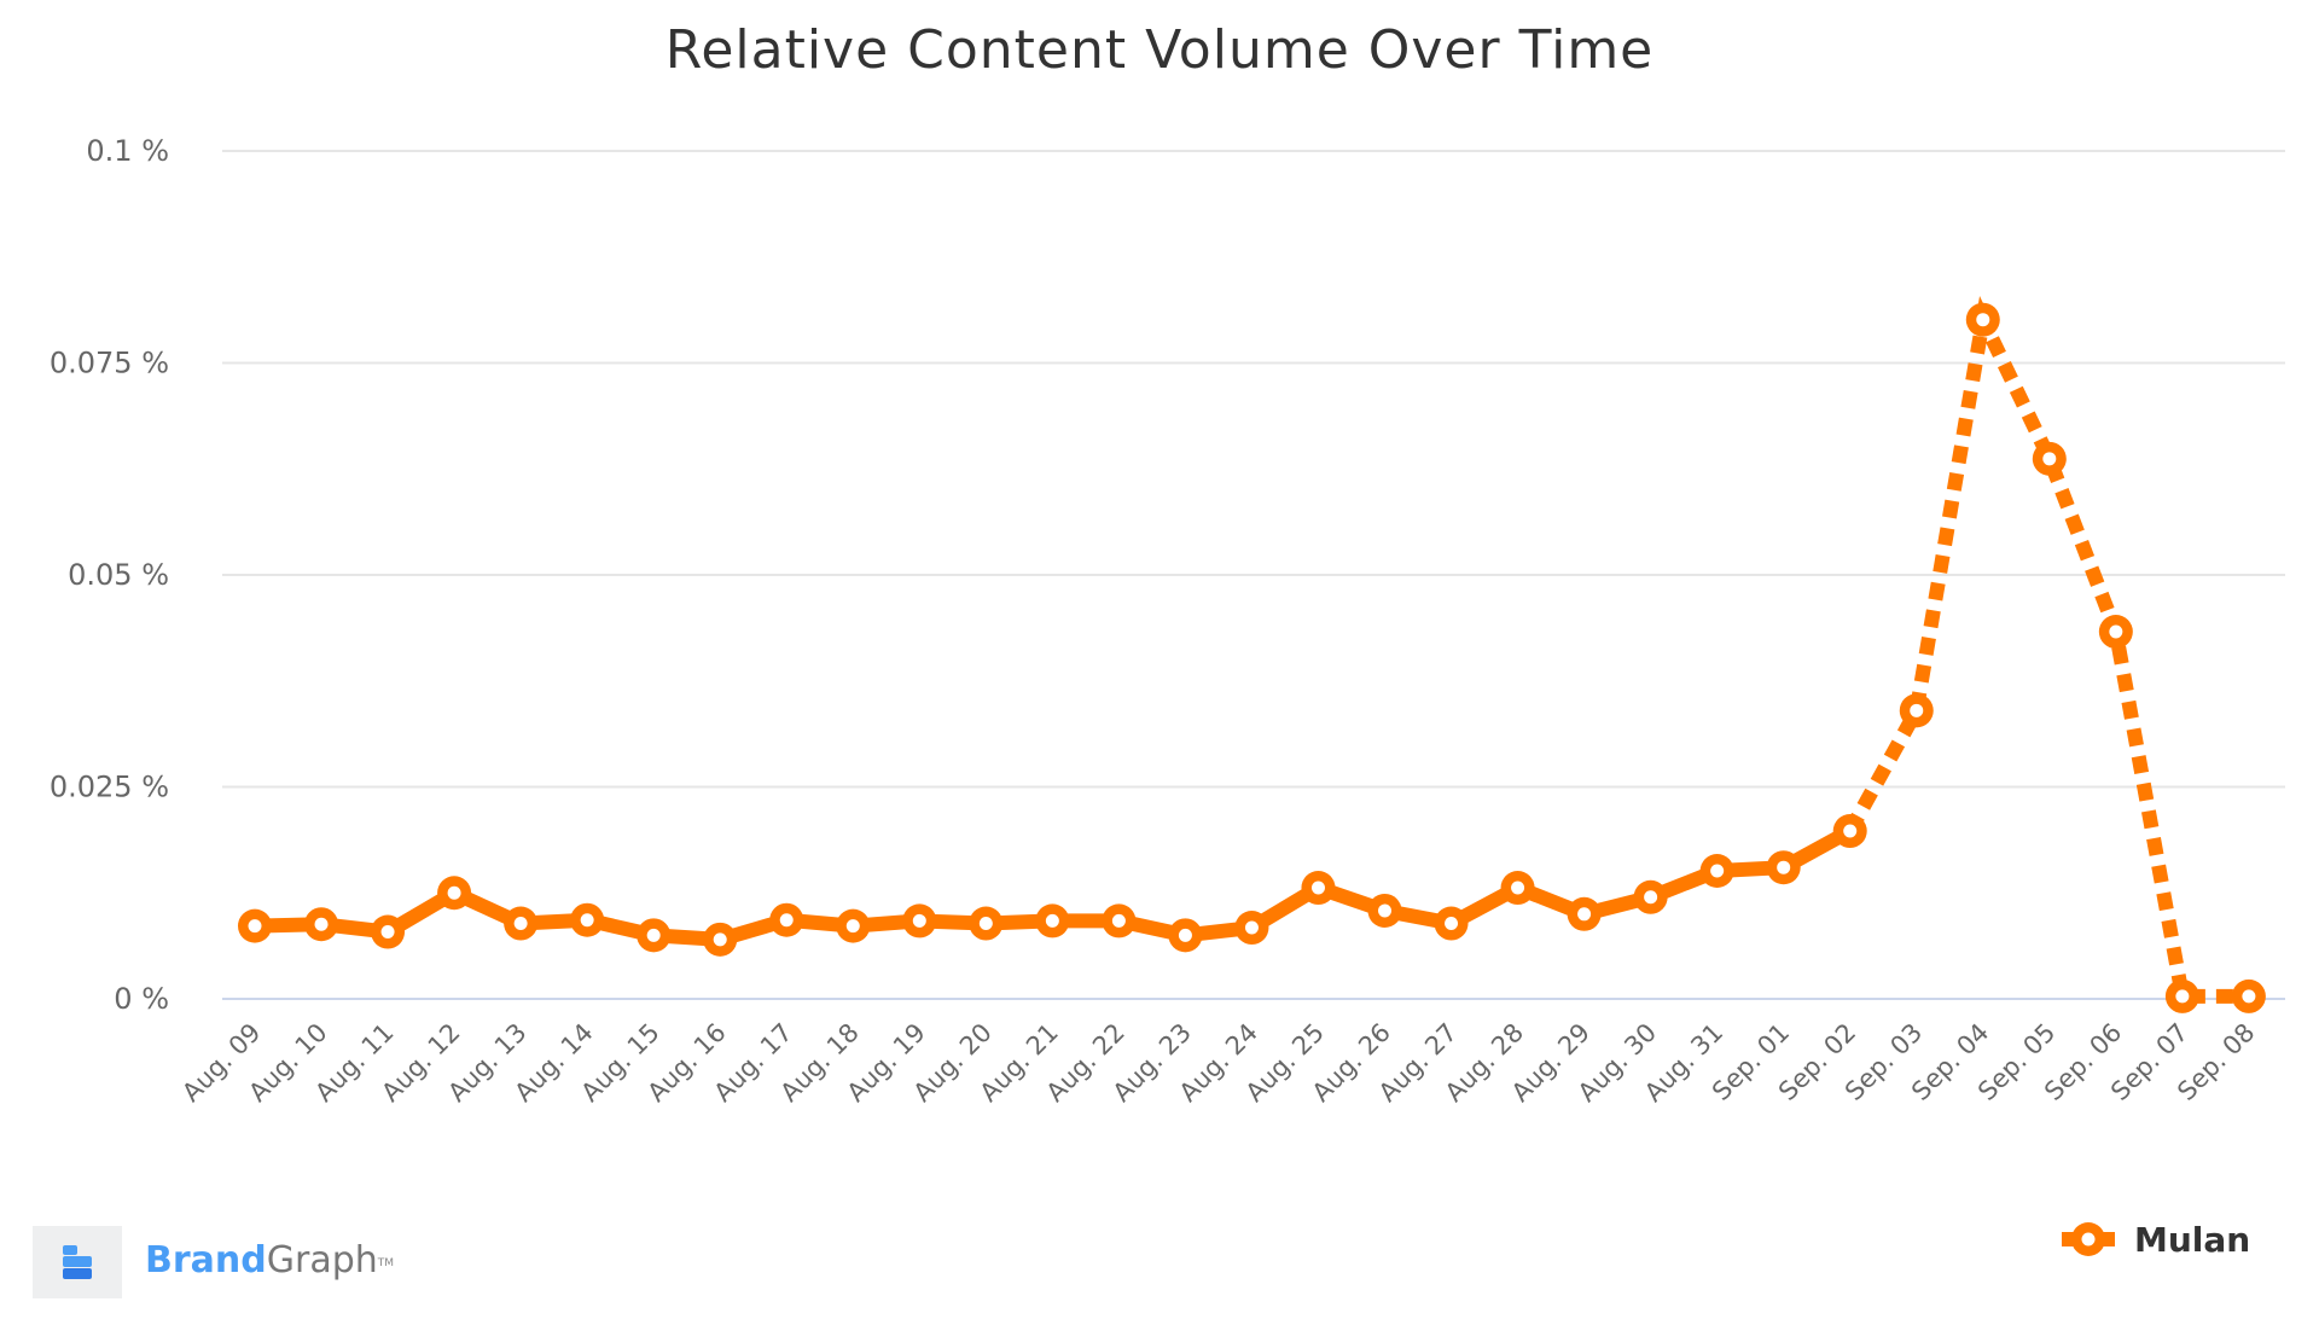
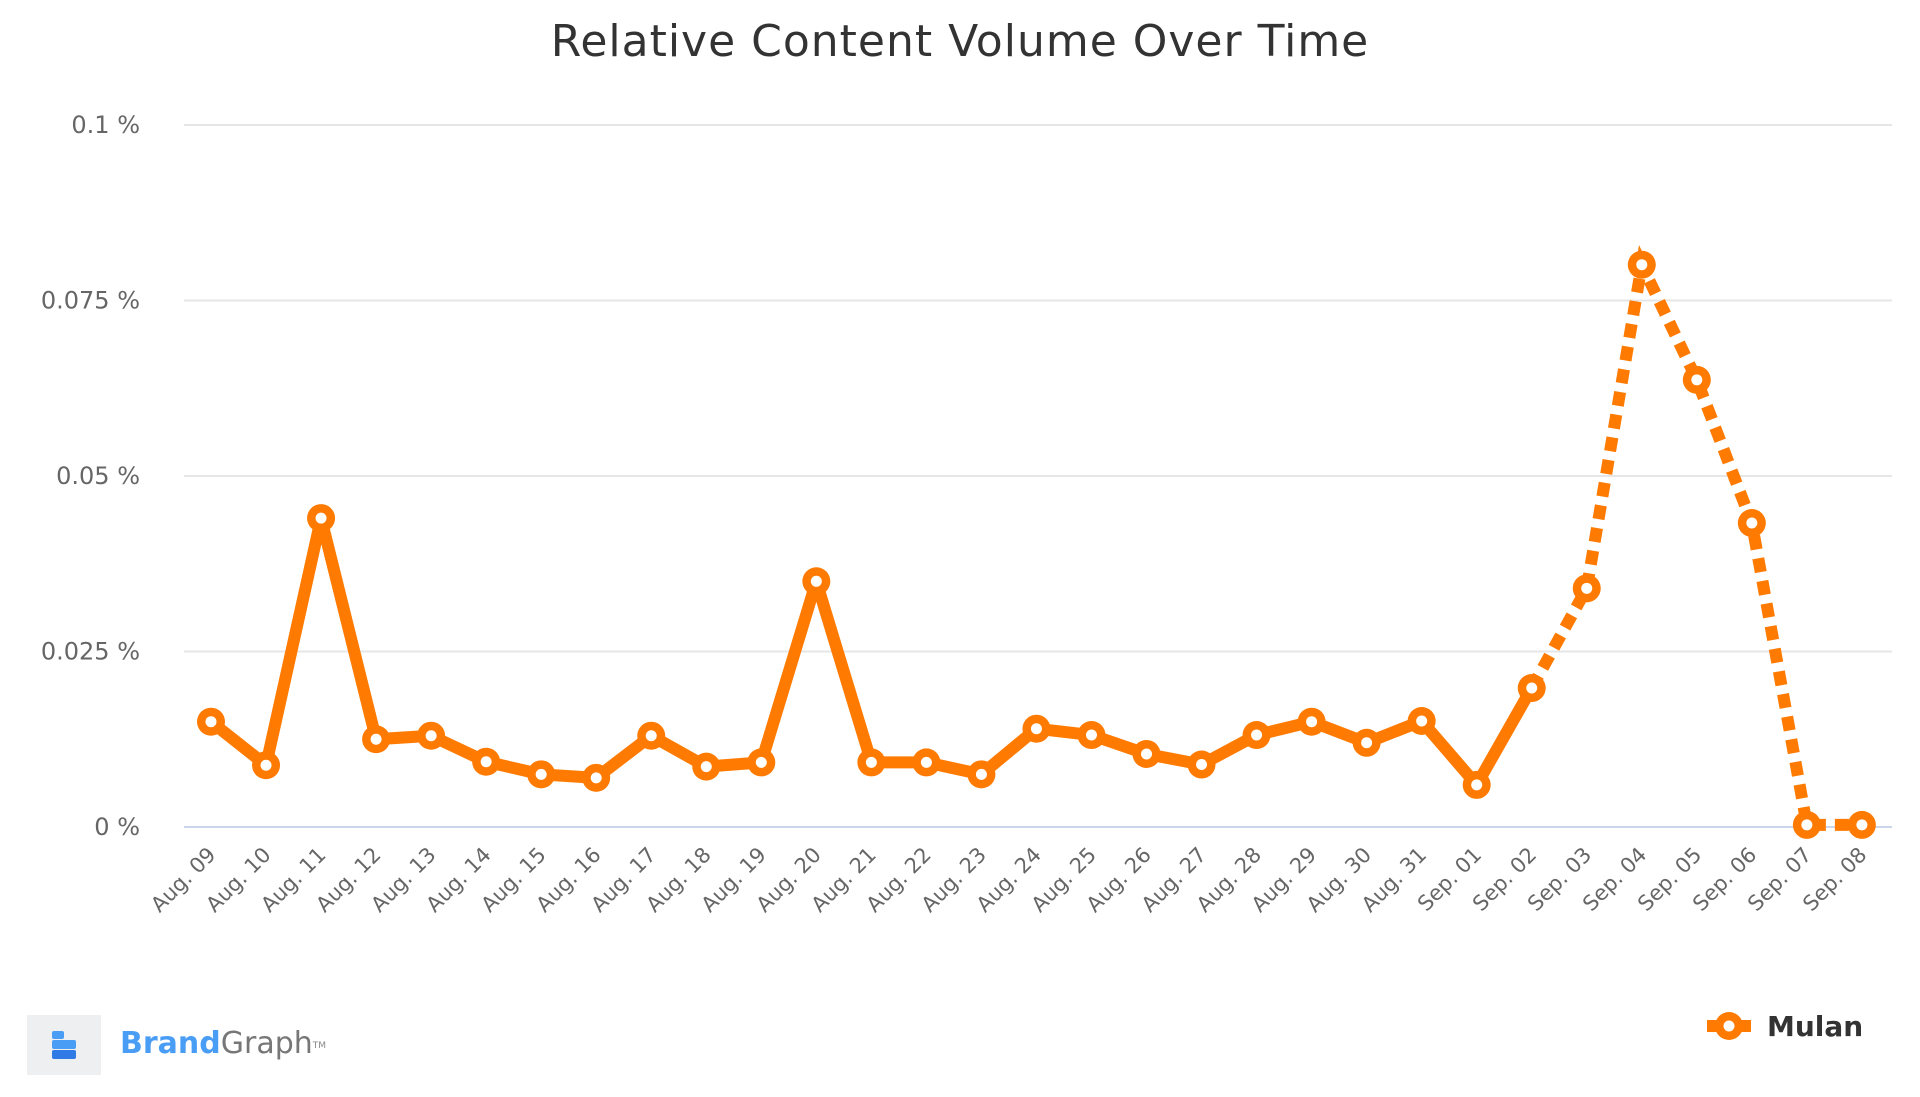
Aug. 09: 0.009% -> 0.015%
Aug. 11: 0.008% -> 0.044%
Aug. 13: 0.009% -> 0.013%
Aug. 17: 0.009% -> 0.013%
Aug. 20: 0.009% -> 0.035%
Aug. 24: 0.008% -> 0.014%
Aug. 29: 0.010% -> 0.015%
Sep. 01: 0.015% -> 0.006%
